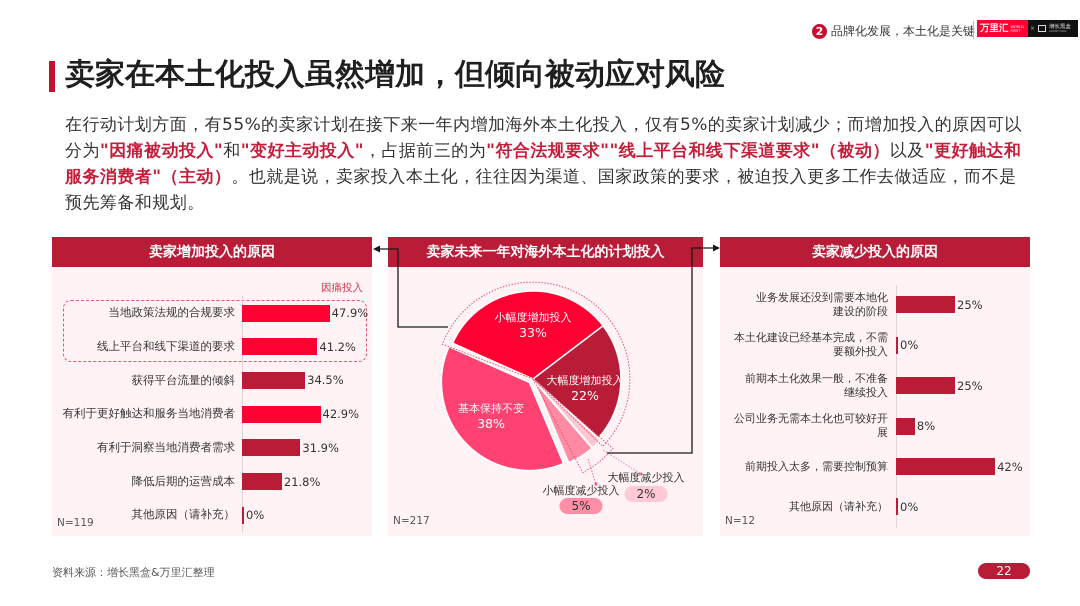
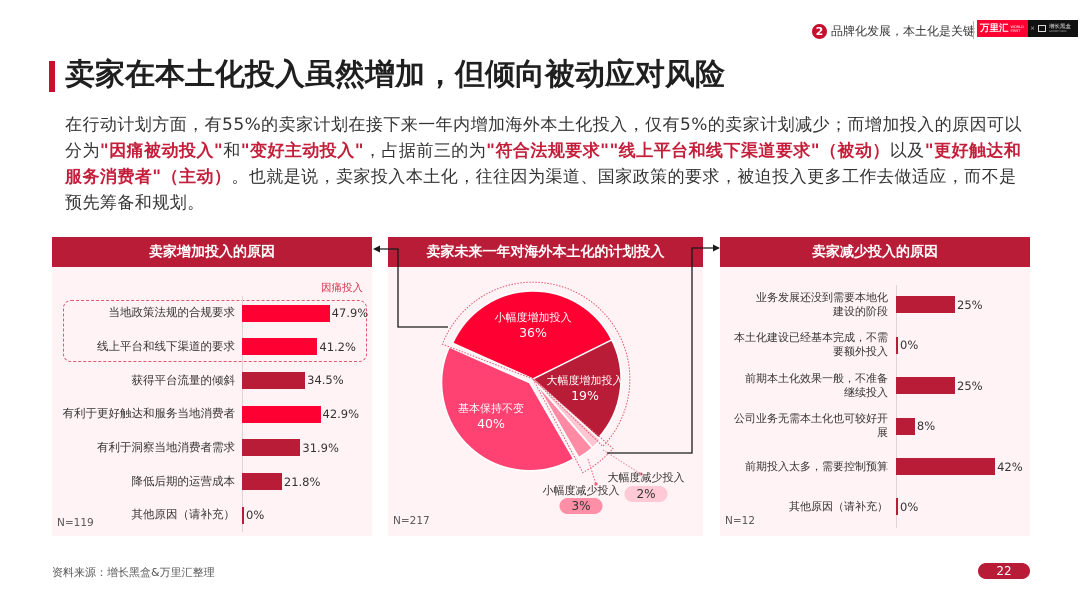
卖家未来一年对海外本土化的计划投入/小幅度增加投入: 33% -> 36%
卖家未来一年对海外本土化的计划投入/大幅度增加投入: 22% -> 19%
卖家未来一年对海外本土化的计划投入/小幅度减少投入: 5% -> 3%
卖家未来一年对海外本土化的计划投入/基本保持不变: 38% -> 40%
